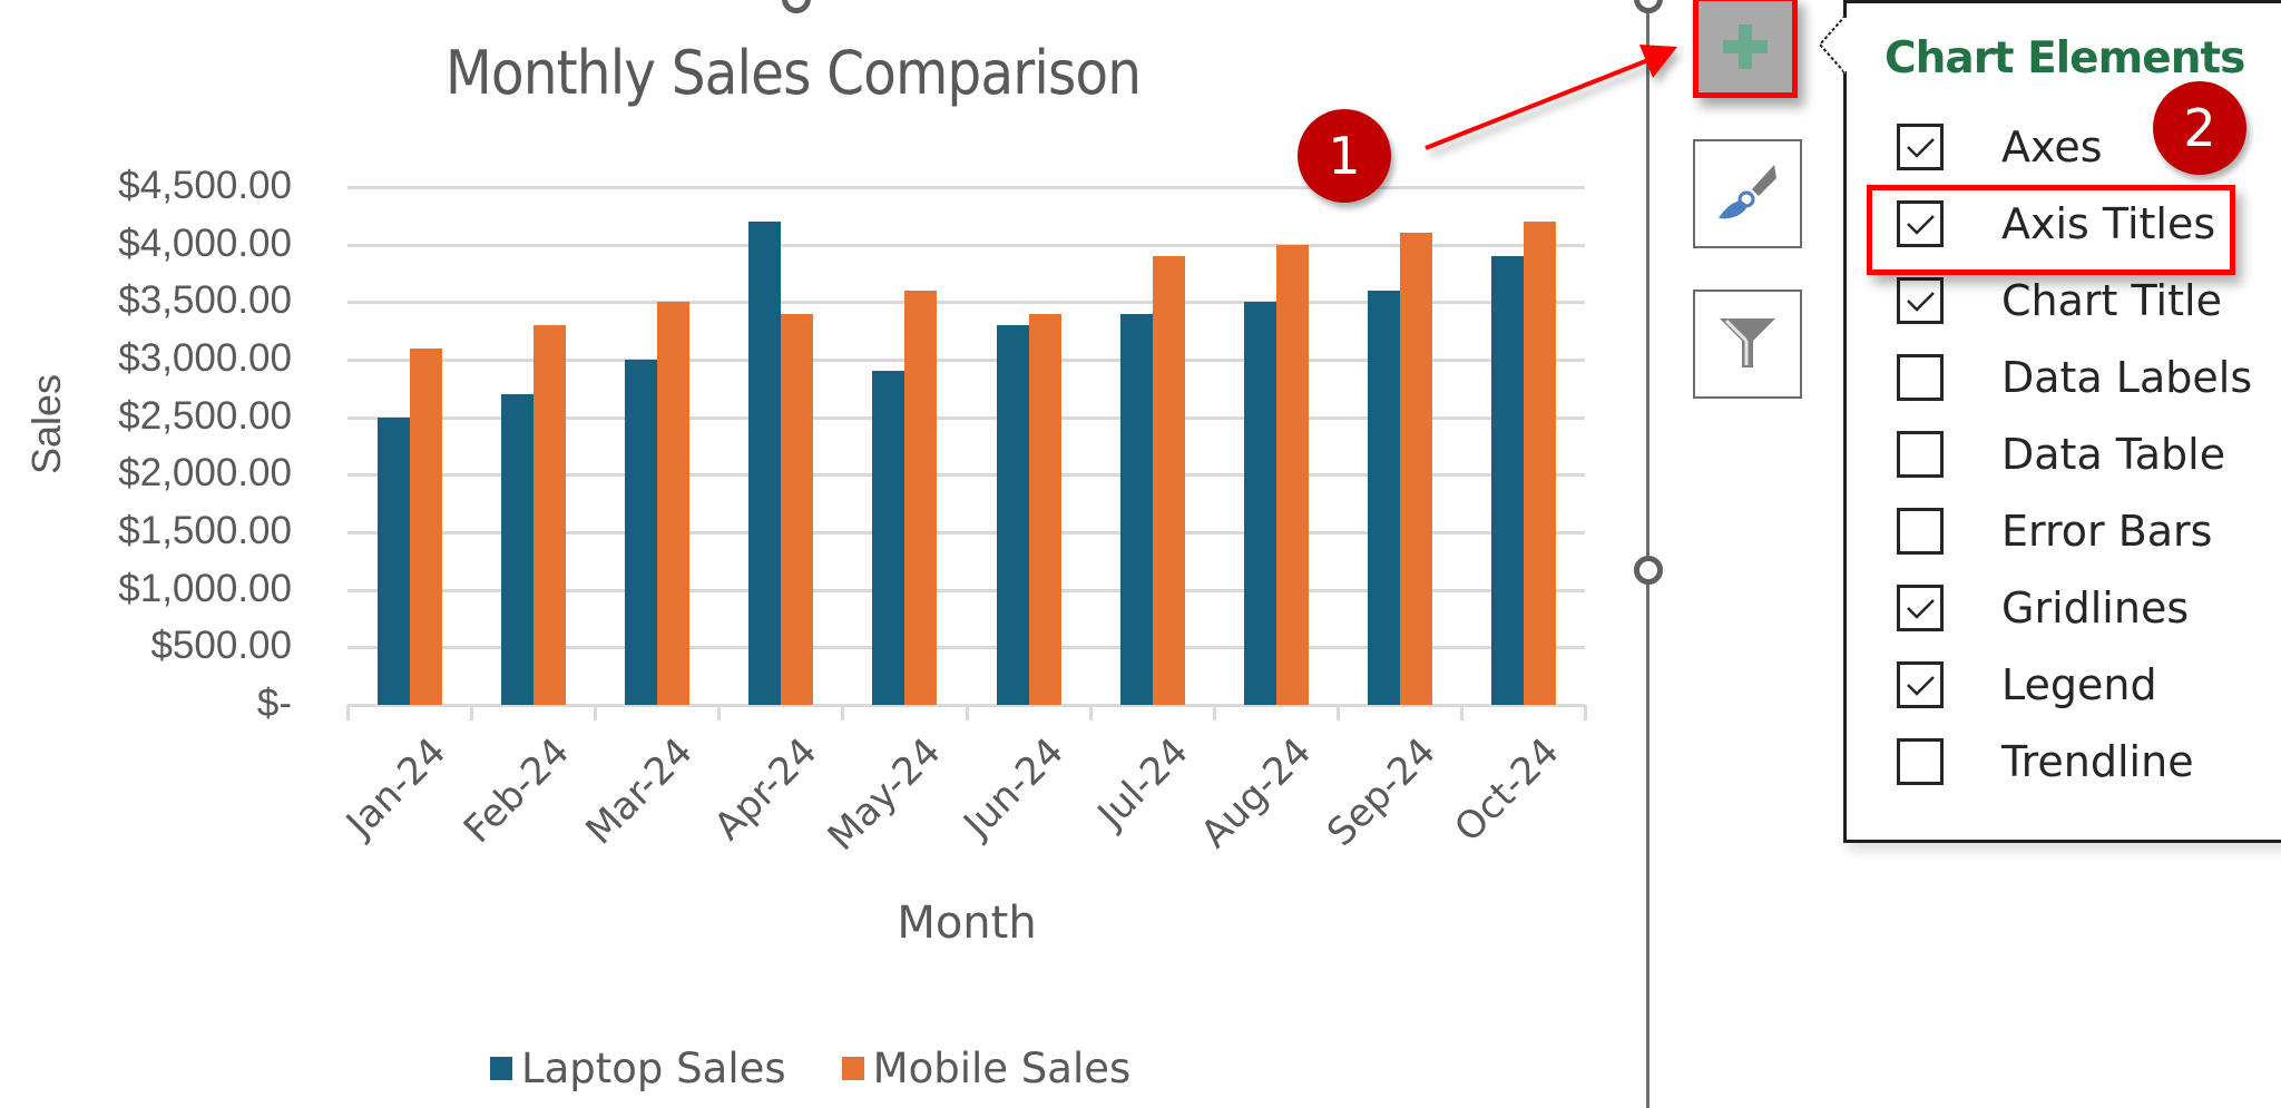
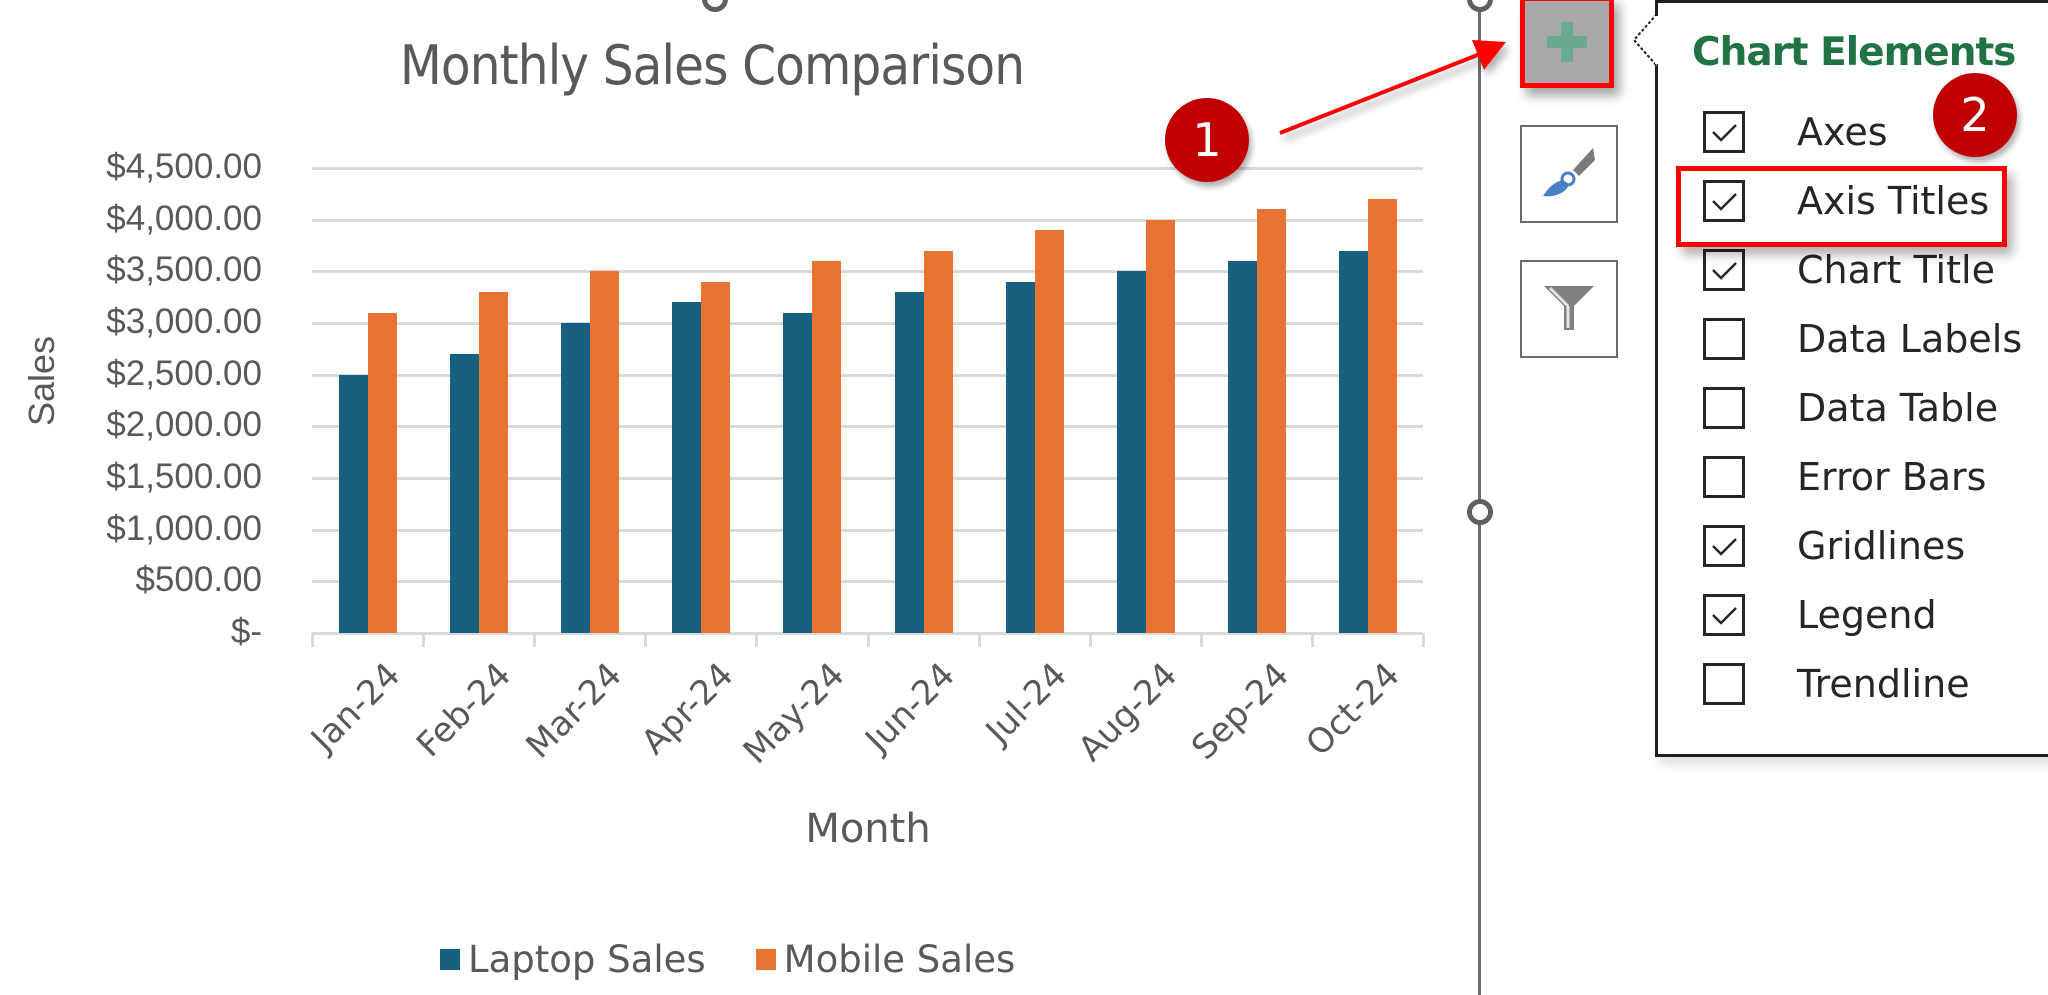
Laptop Sales/Apr-24: $4200 -> $3200
Laptop Sales/May-24: $2900 -> $3100
Mobile Sales/Jun-24: $3400 -> $3700
Laptop Sales/Oct-24: $3900 -> $3700
